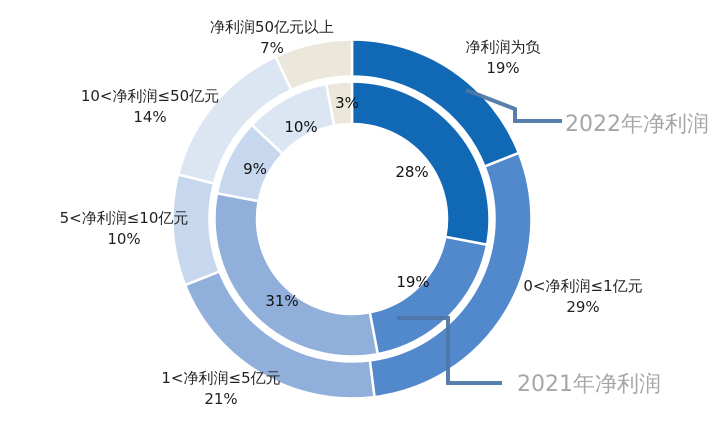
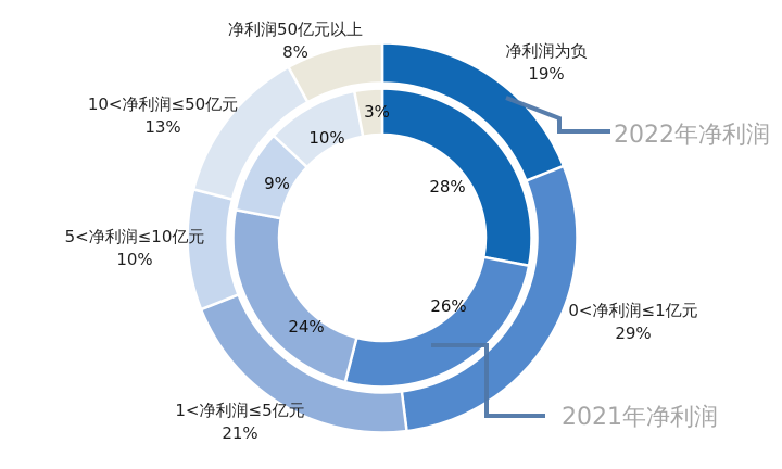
2021年净利润/0<净利润≤1亿元: 19% -> 26%
2021年净利润/1<净利润≤5亿元: 31% -> 24%
2022年净利润/10<净利润≤50亿元: 14% -> 13%
2022年净利润/净利润50亿元以上: 7% -> 8%
